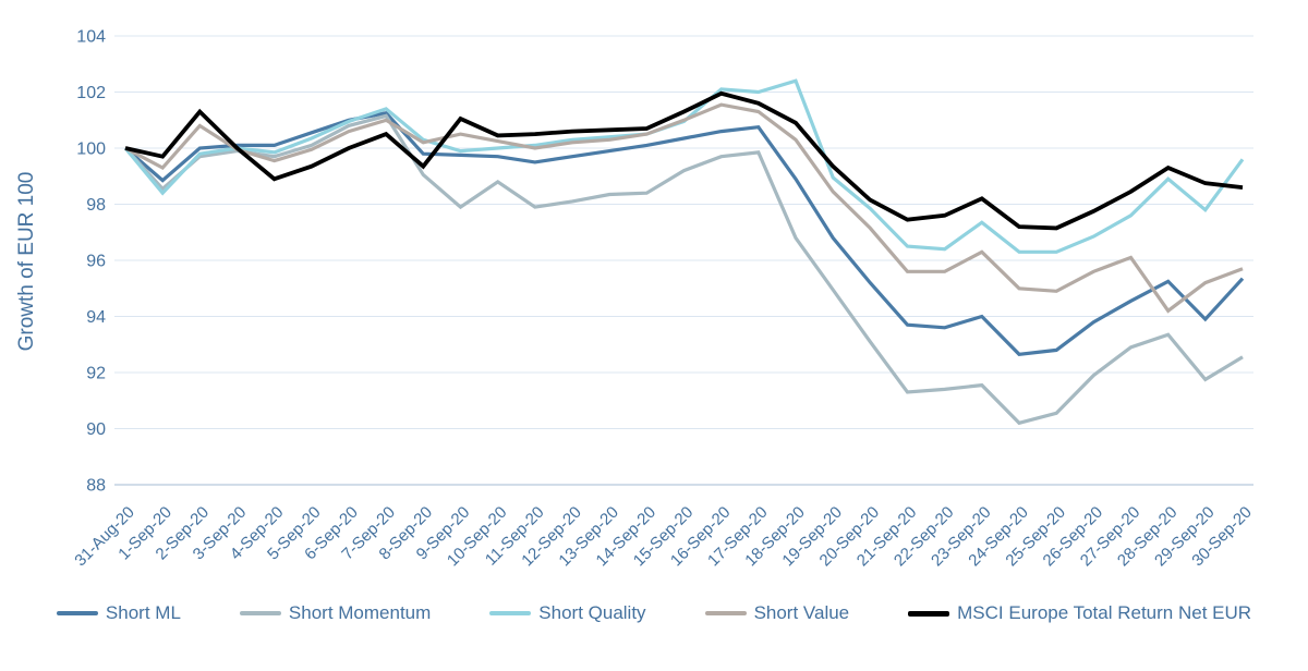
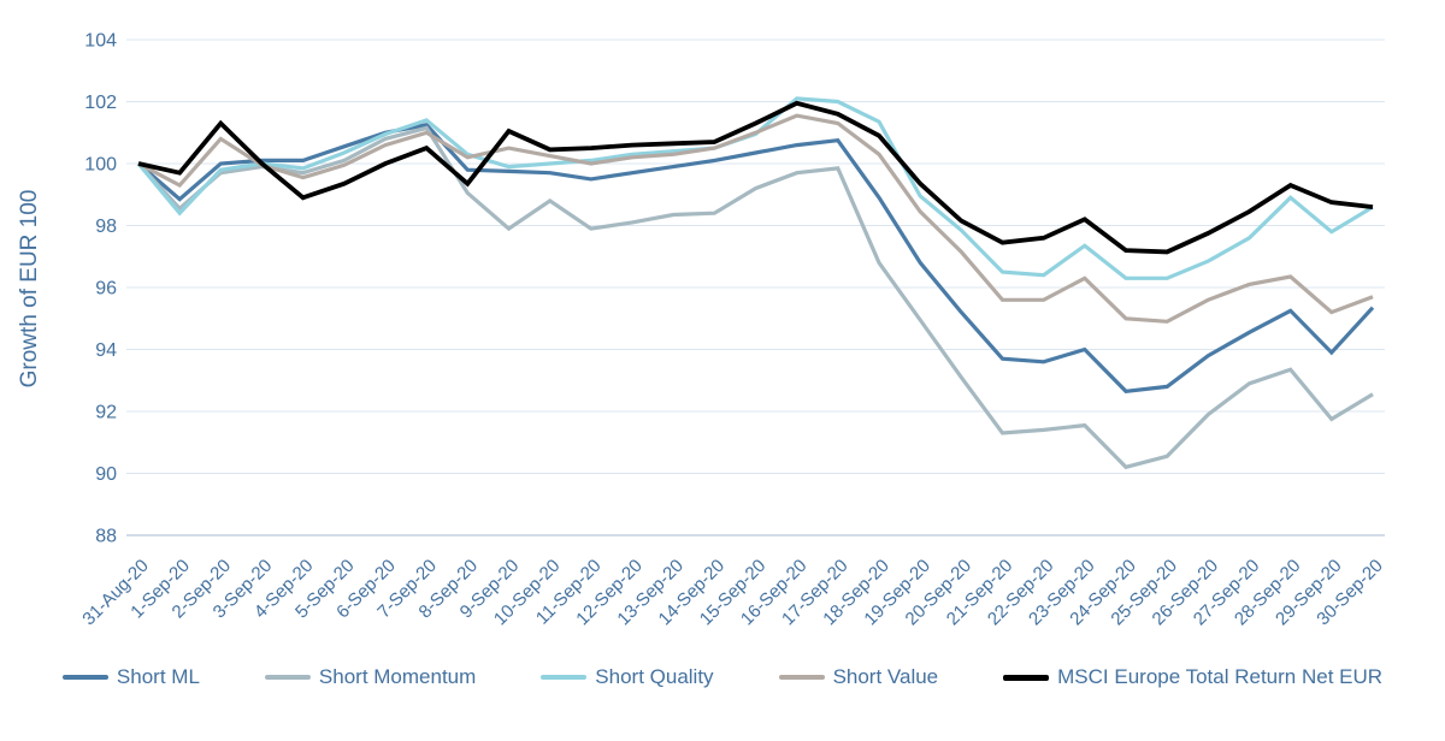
Short Quality/18-Sep-20: 102.4 -> 101.3
Short Value/28-Sep-20: 94.2 -> 96.3
Short Quality/30-Sep-20: 99.6 -> 98.6
